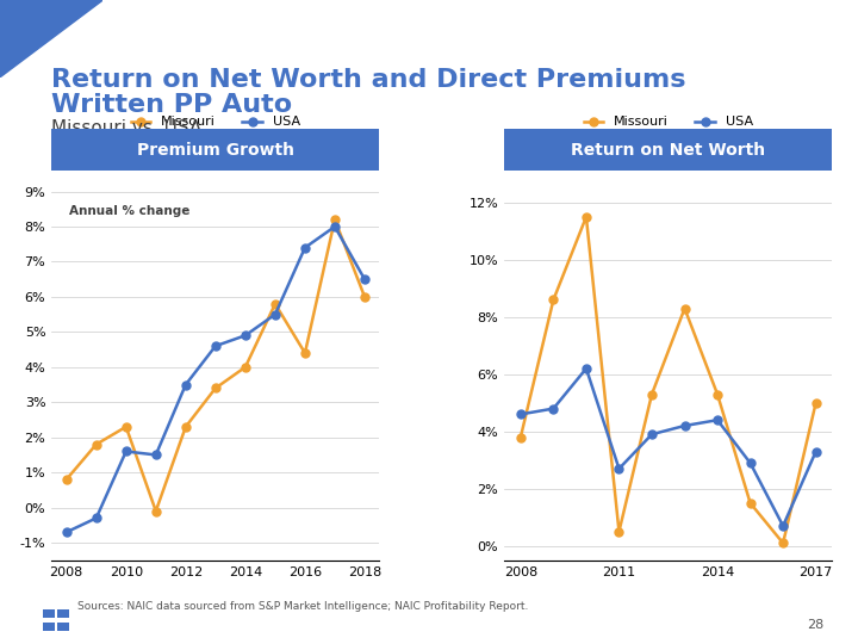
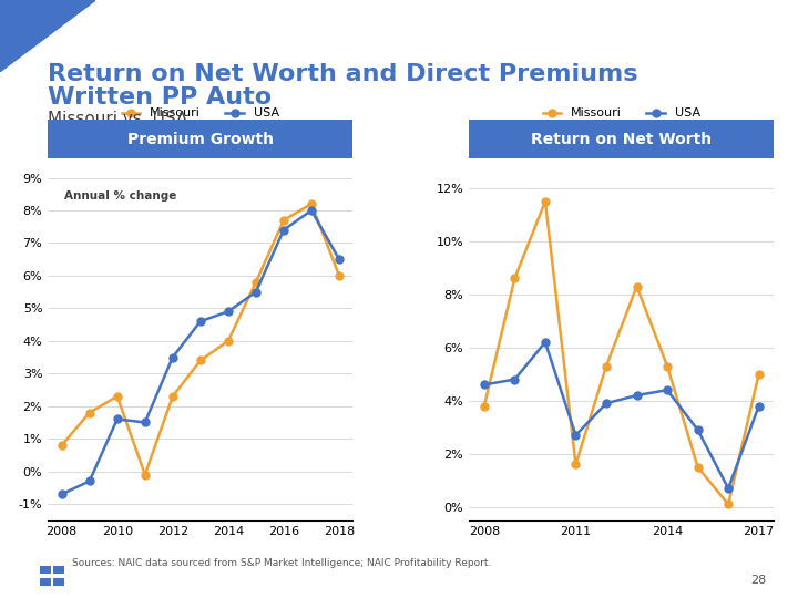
Missouri/2016: 4.4% -> 7.7%
Missouri/2011: 0.5% -> 1.6%
USA/2017: 3.3% -> 3.8%
